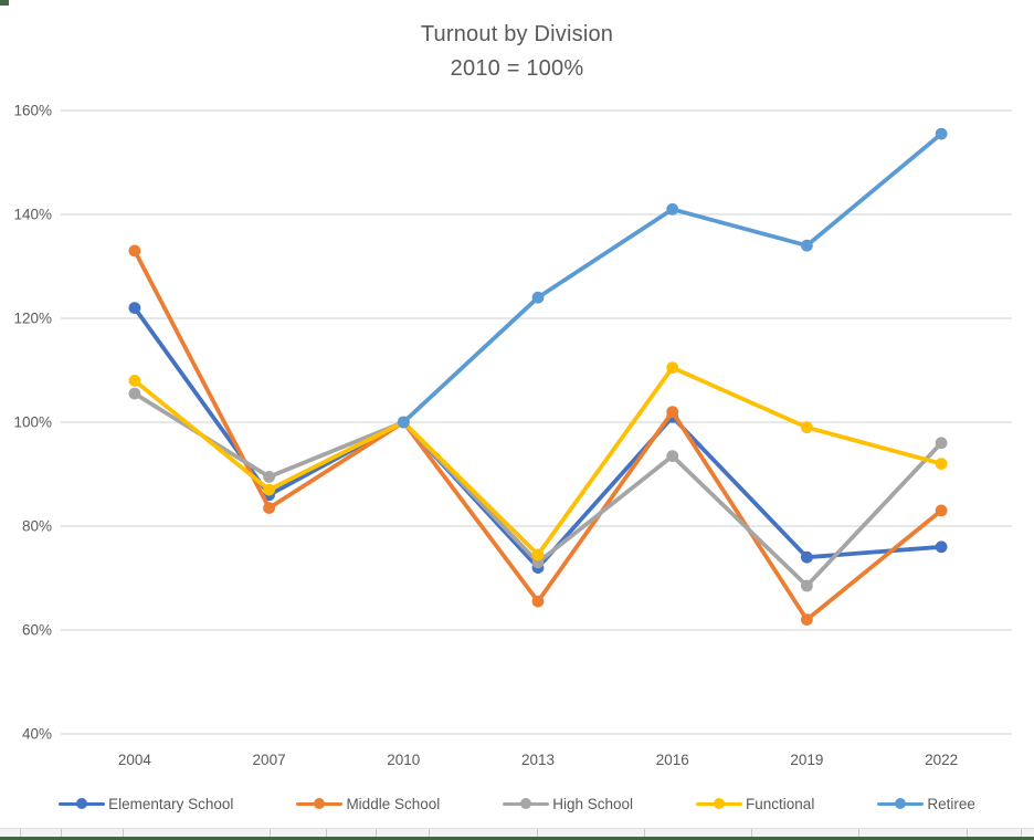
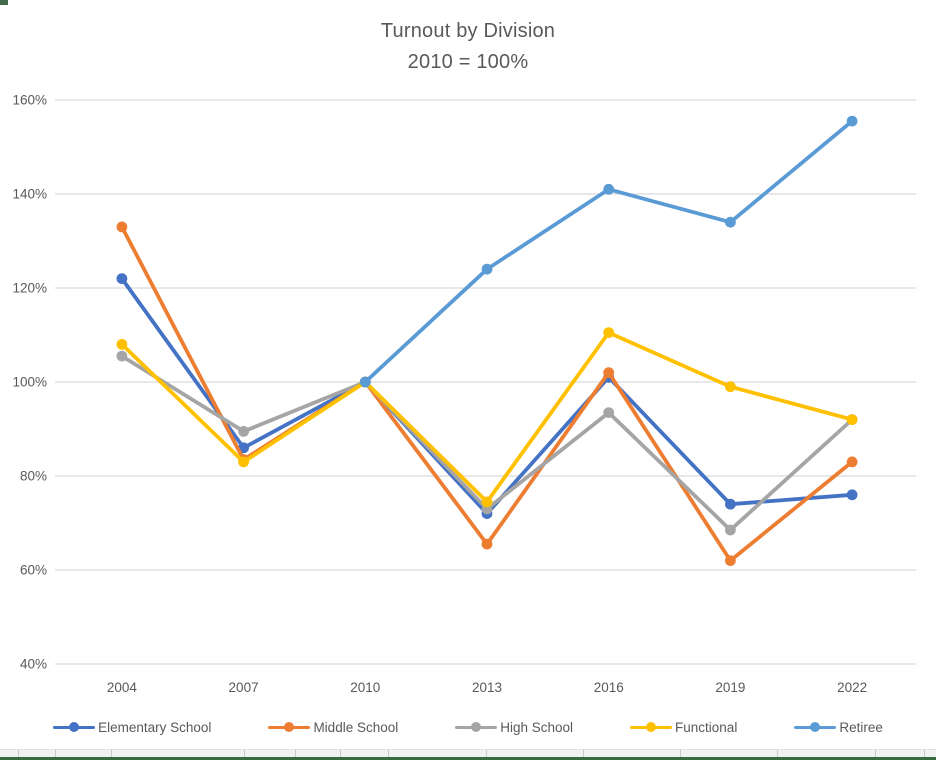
Functional/2007: 87% -> 83%
High School/2022: 96% -> 92%
